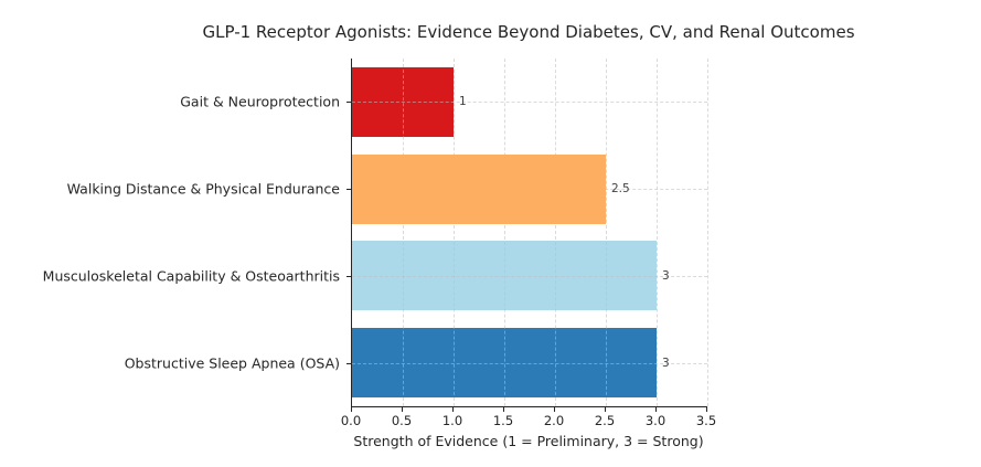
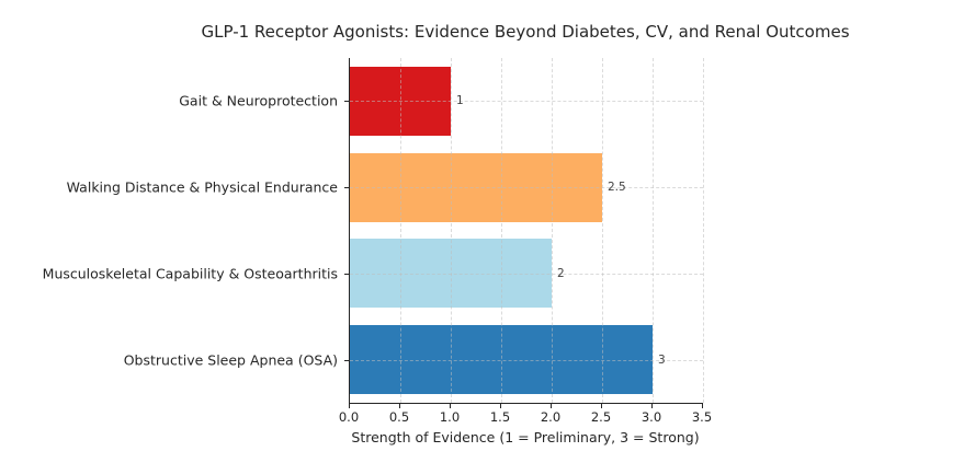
Musculoskeletal Capability & Osteoarthritis: 3 -> 2
